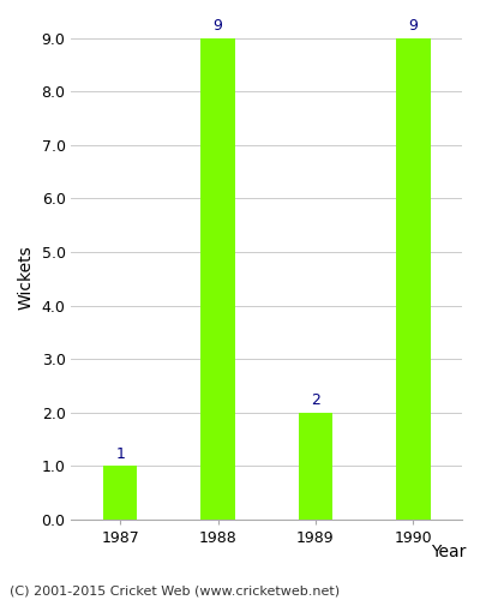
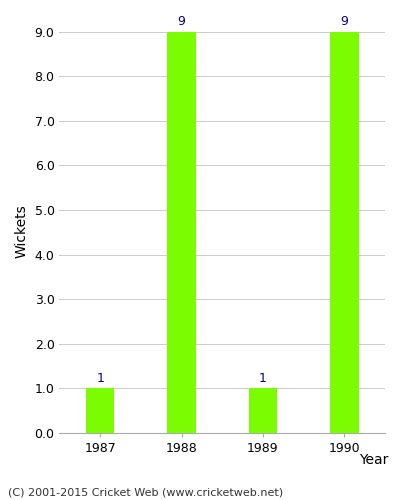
1989: 2 -> 1
